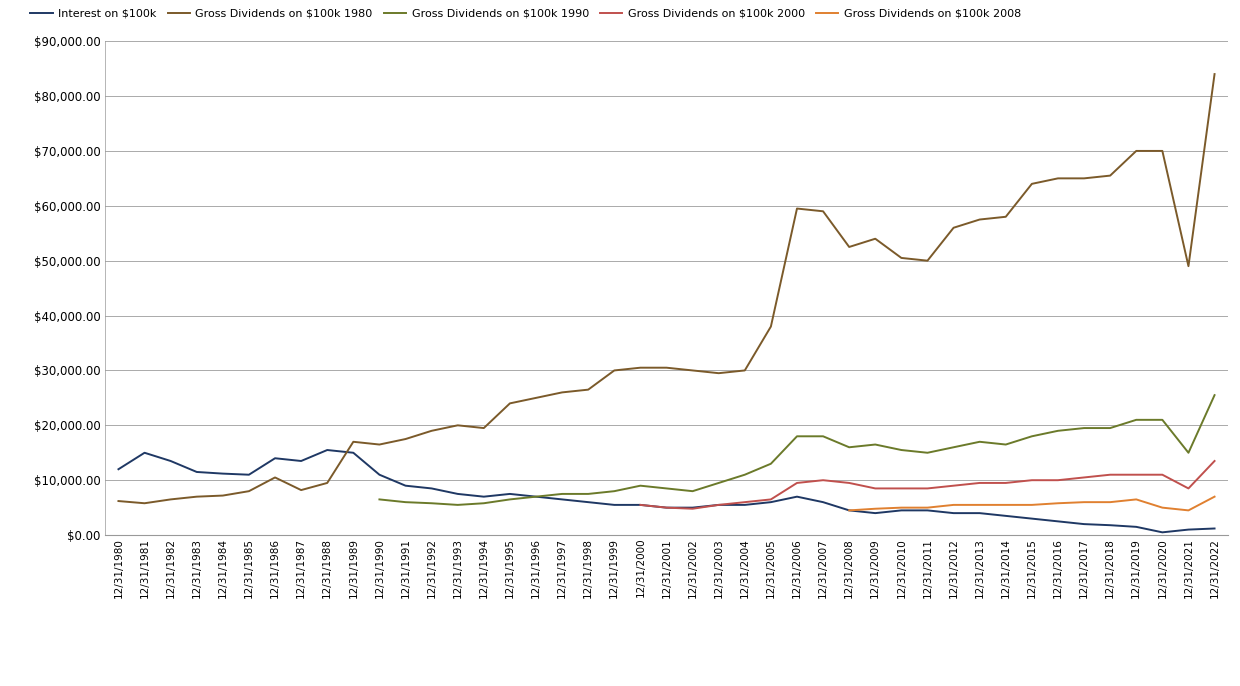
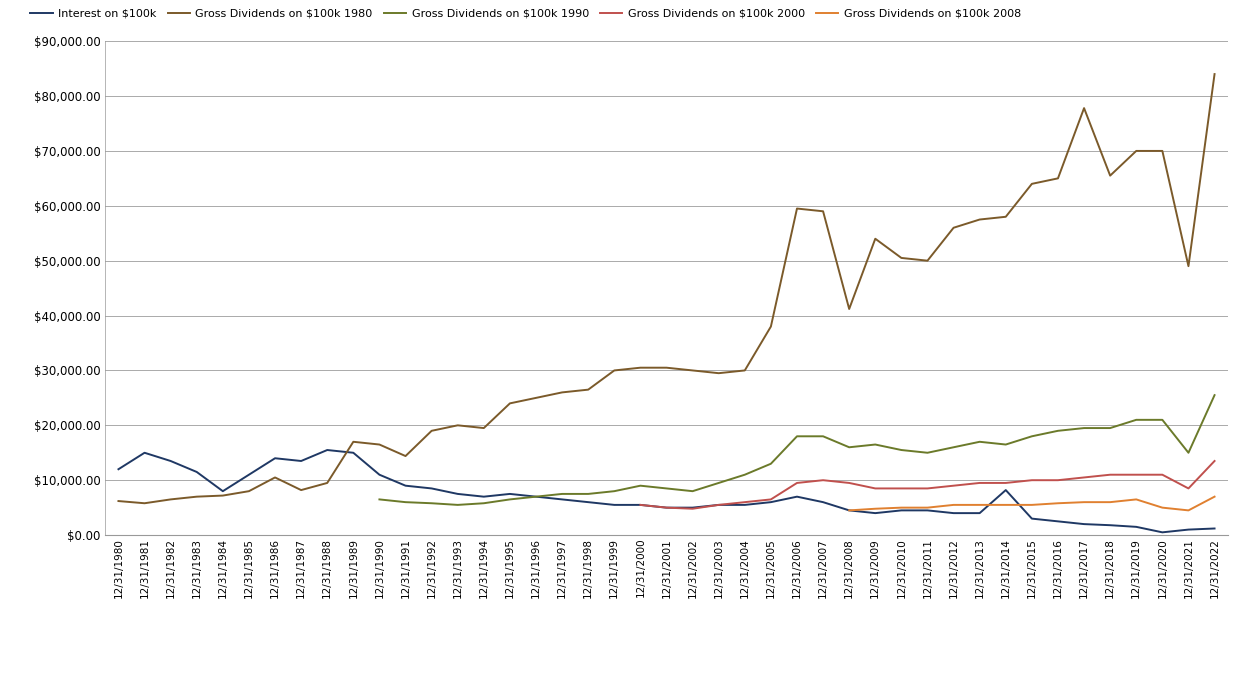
Interest on $100k/12/31/1984: $11,200 -> $8,000
Gross Dividends on $100k 1980/12/31/1991: $17,500 -> $14,400
Gross Dividends on $100k 1980/12/31/2008: $52,500 -> $41,200
Interest on $100k/12/31/2014: $3,500 -> $8,200
Gross Dividends on $100k 1980/12/31/2017: $65,000 -> $77,800
